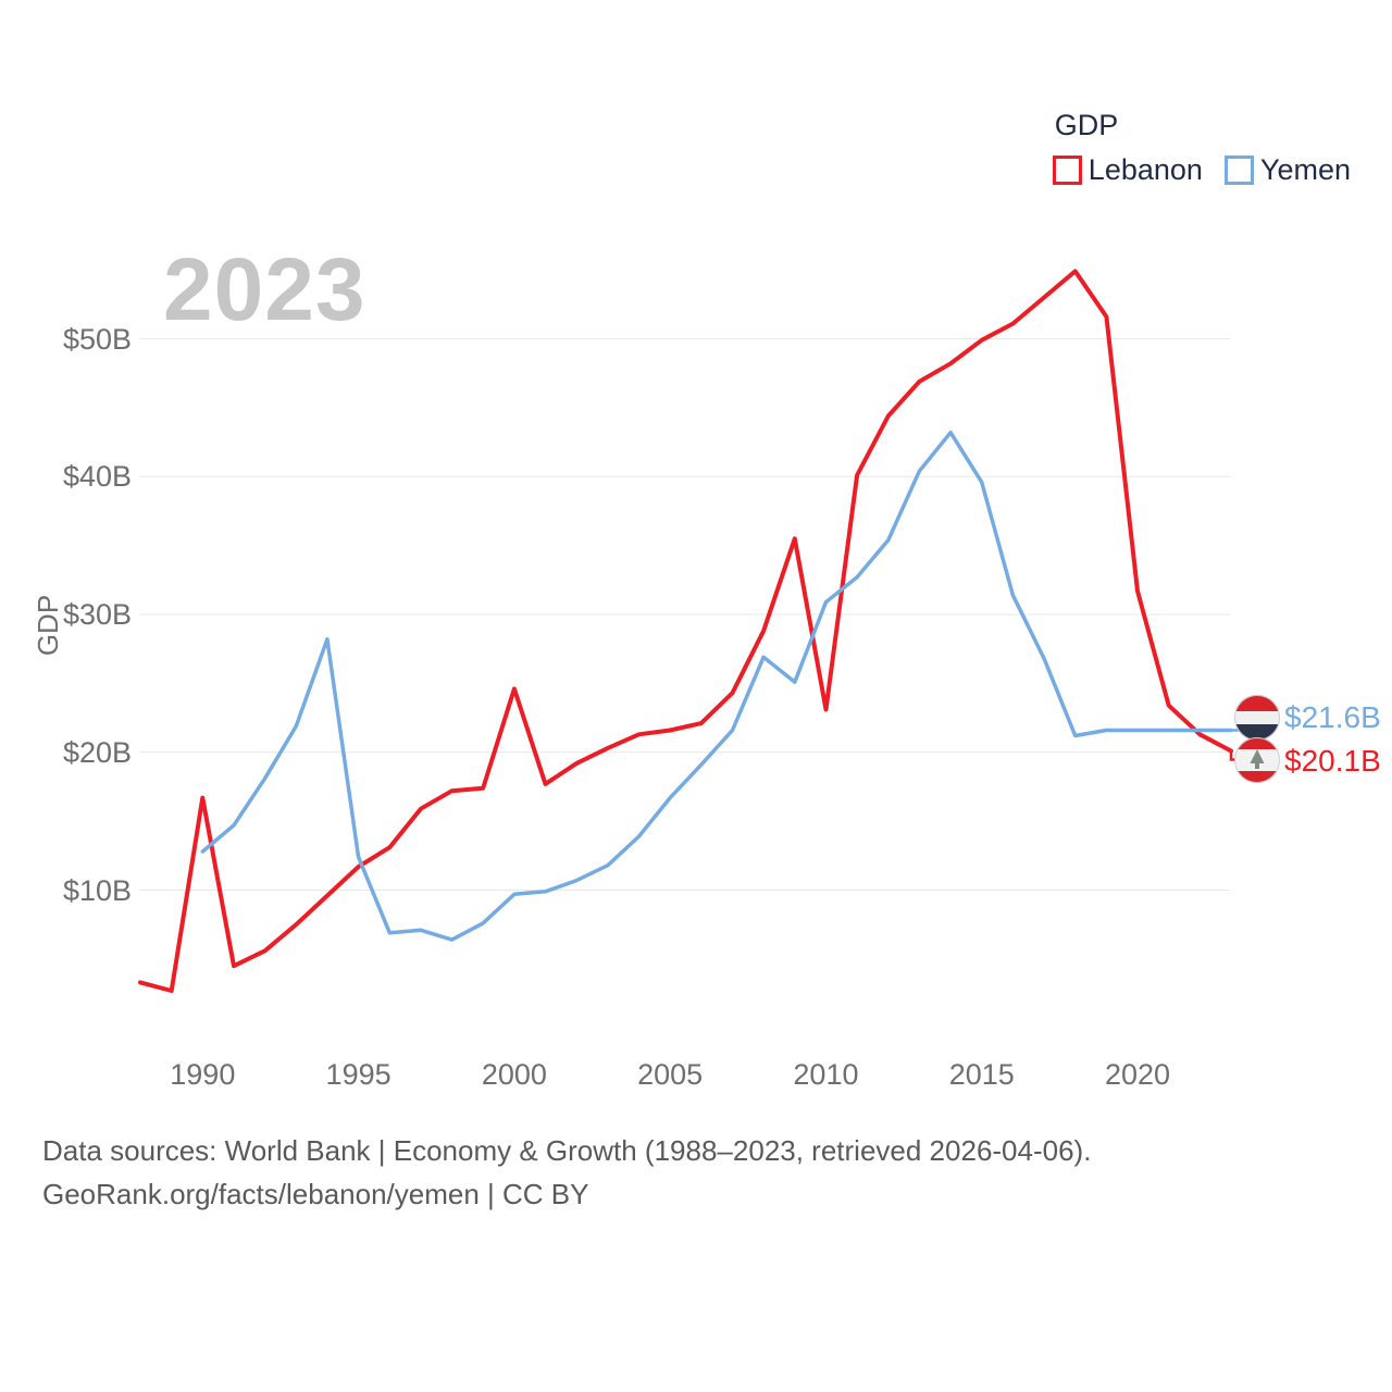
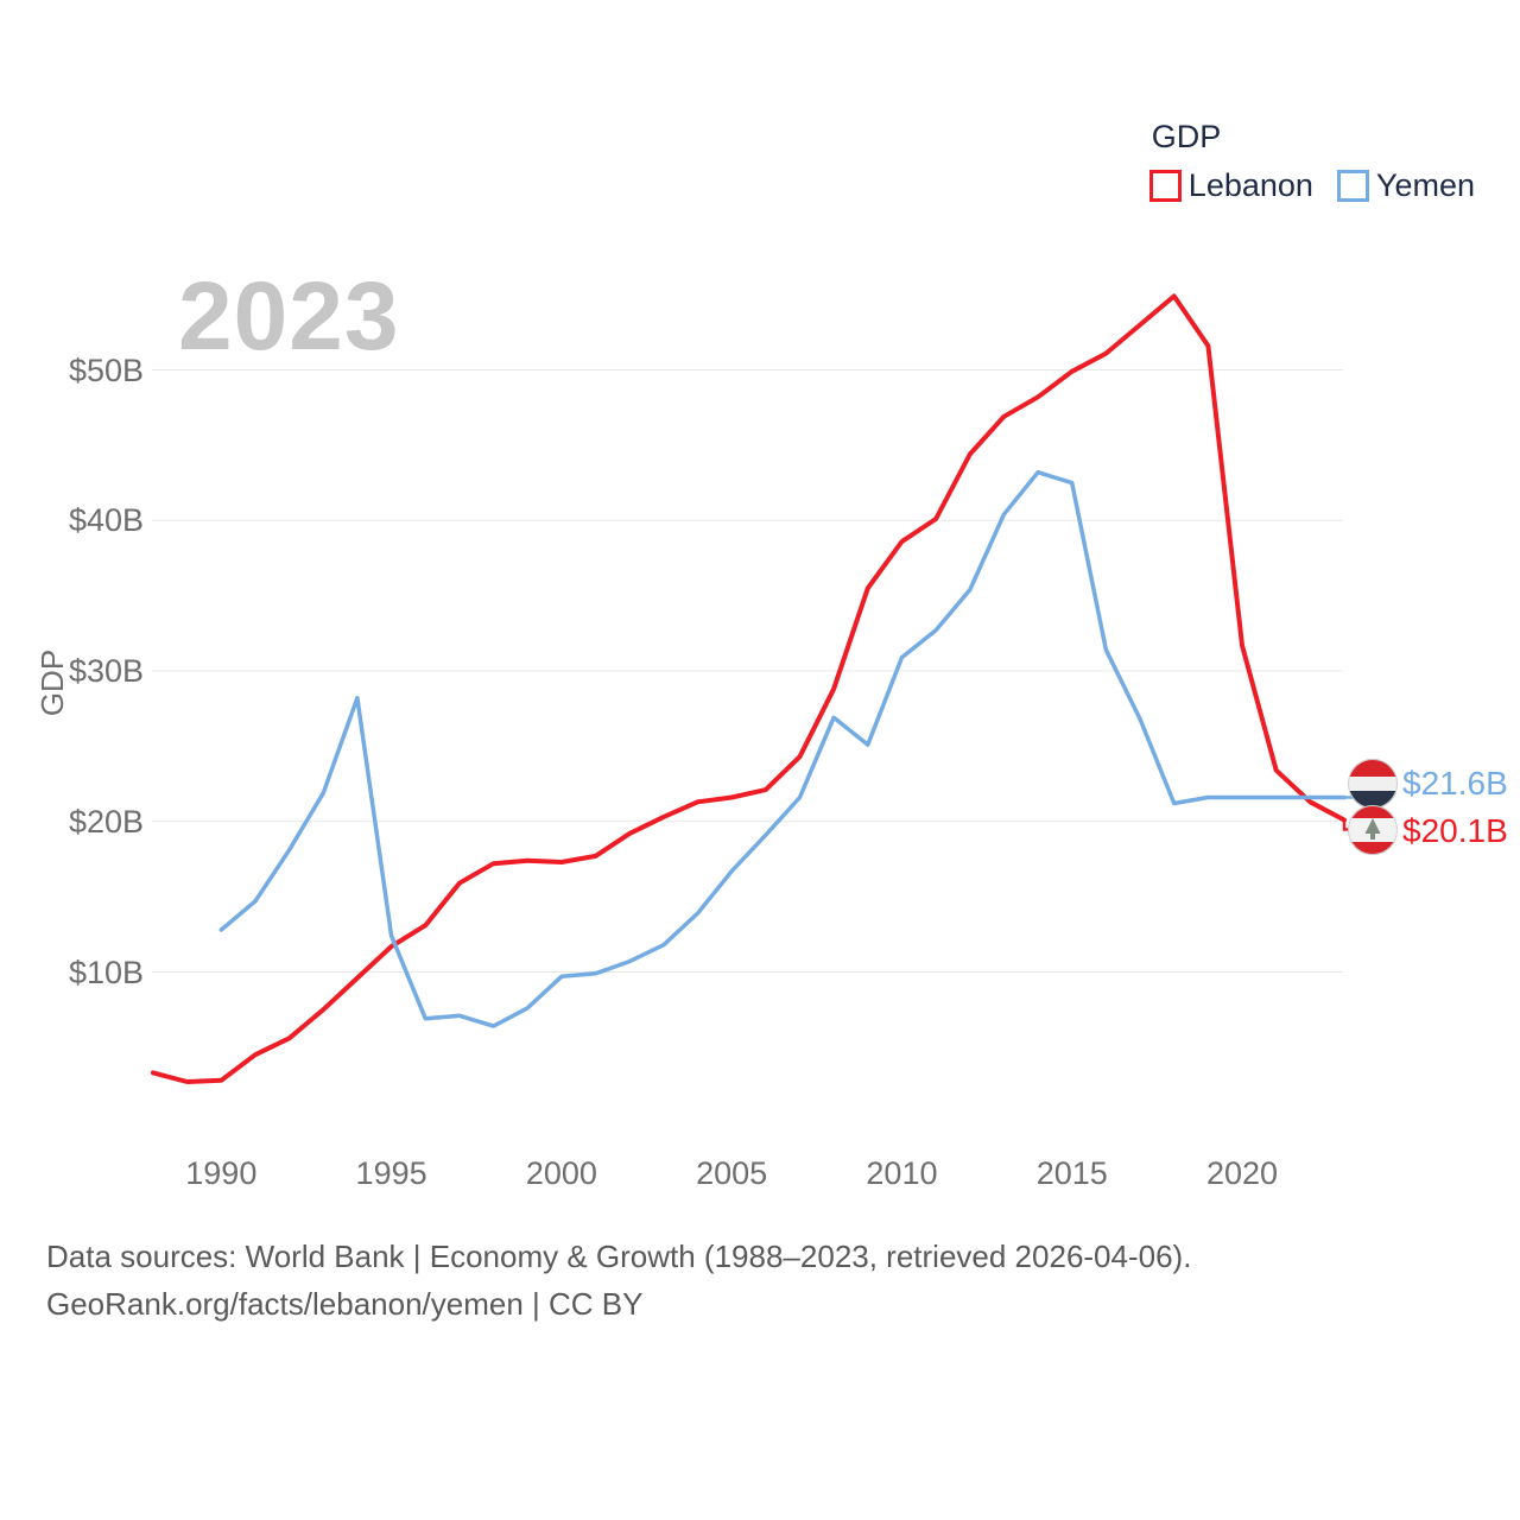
Lebanon/1990: $16.7B -> $2.8B
Lebanon/2000: $24.6B -> $17.3B
Lebanon/2010: $23.1B -> $38.6B
Yemen/2015: $39.6B -> $42.5B
